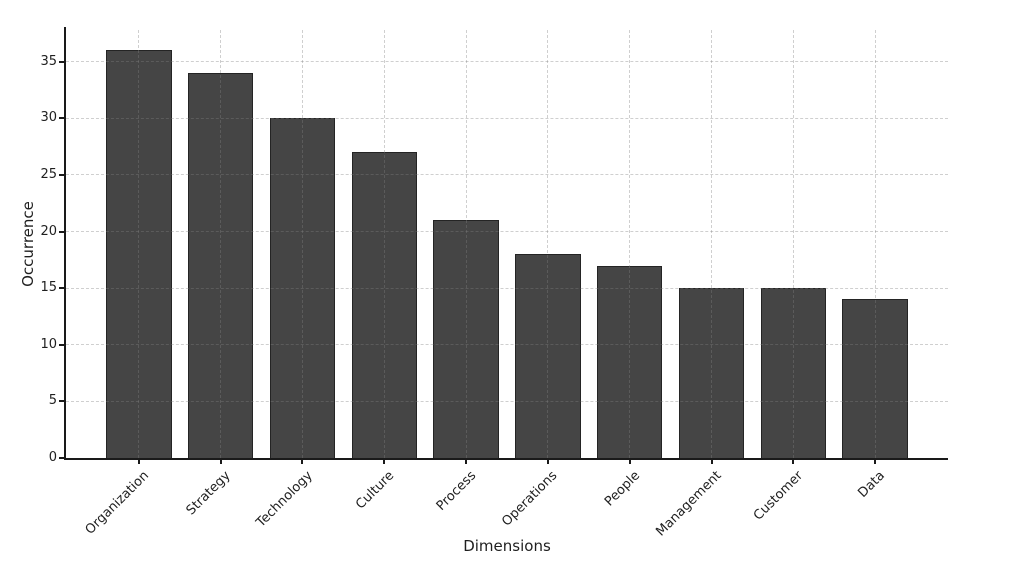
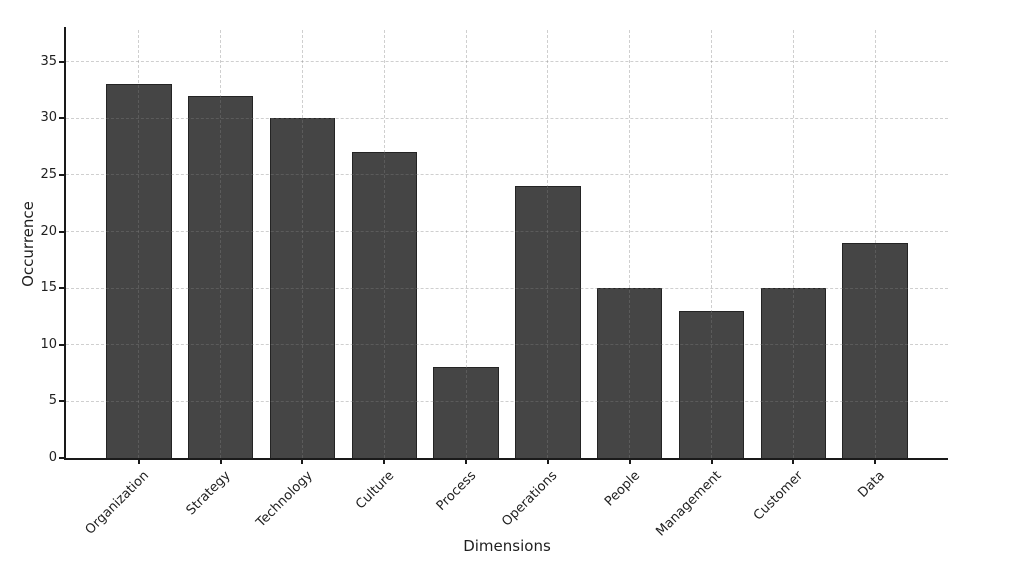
Organization: 36 -> 33
Strategy: 34 -> 32
Process: 21 -> 8
Operations: 18 -> 24
People: 17 -> 15
Management: 15 -> 13
Data: 14 -> 19
